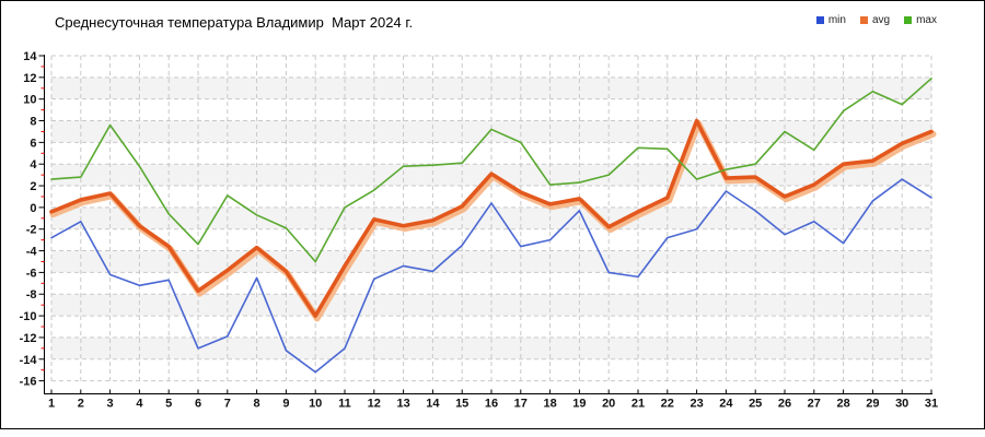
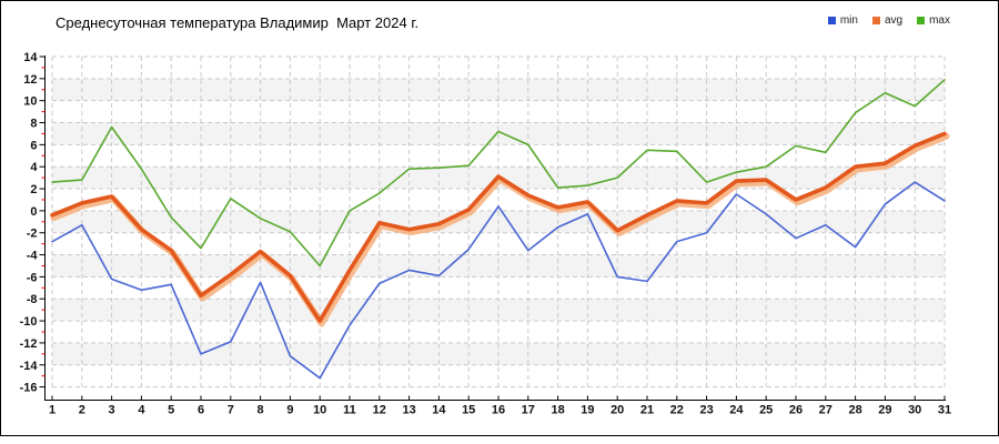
min/11: -13 -> -10
min/18: -3 -> -2
avg/23: 8 -> 1
max/26: 7 -> 6
